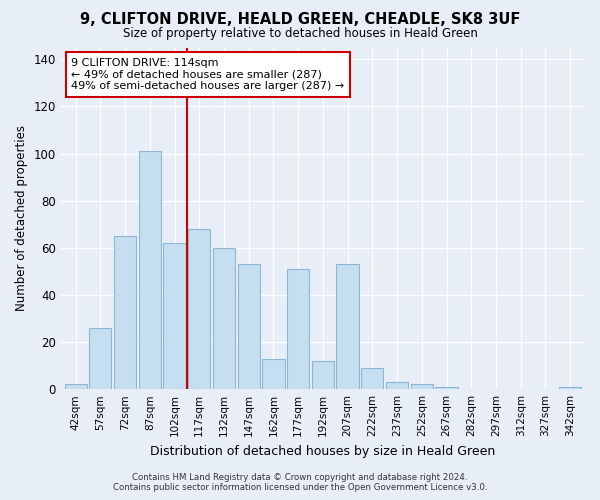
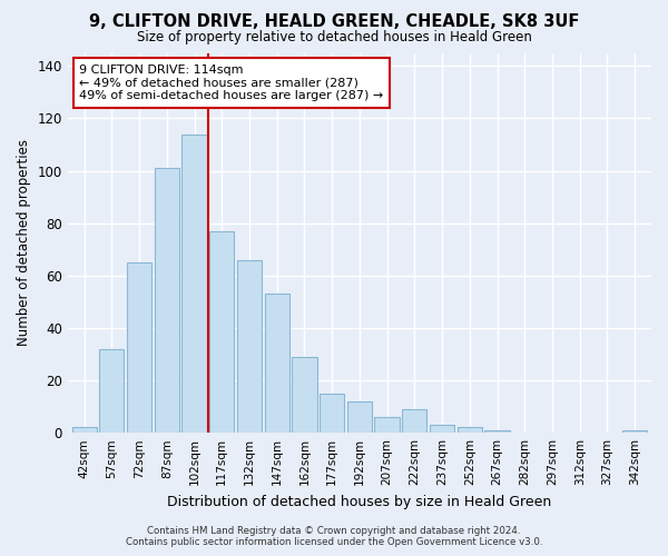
57sqm: 26 -> 32
102sqm: 62 -> 114
117sqm: 68 -> 77
132sqm: 60 -> 66
162sqm: 13 -> 29
177sqm: 51 -> 15
207sqm: 53 -> 6
